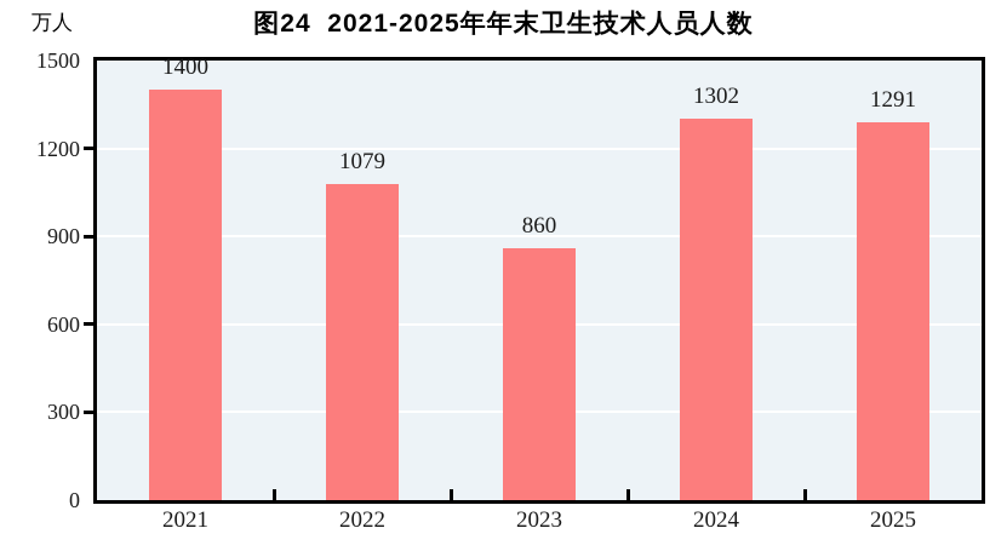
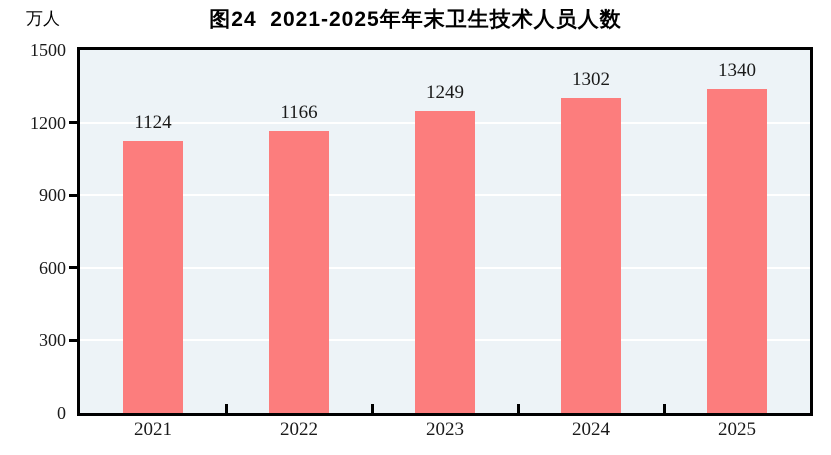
2021: 1400 -> 1124
2022: 1079 -> 1166
2023: 860 -> 1249
2025: 1291 -> 1340
